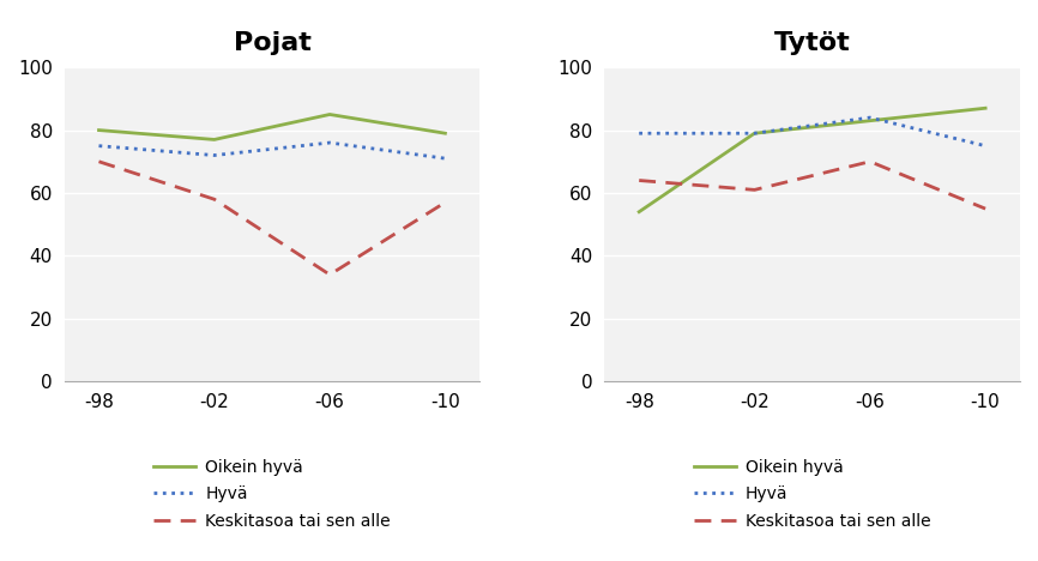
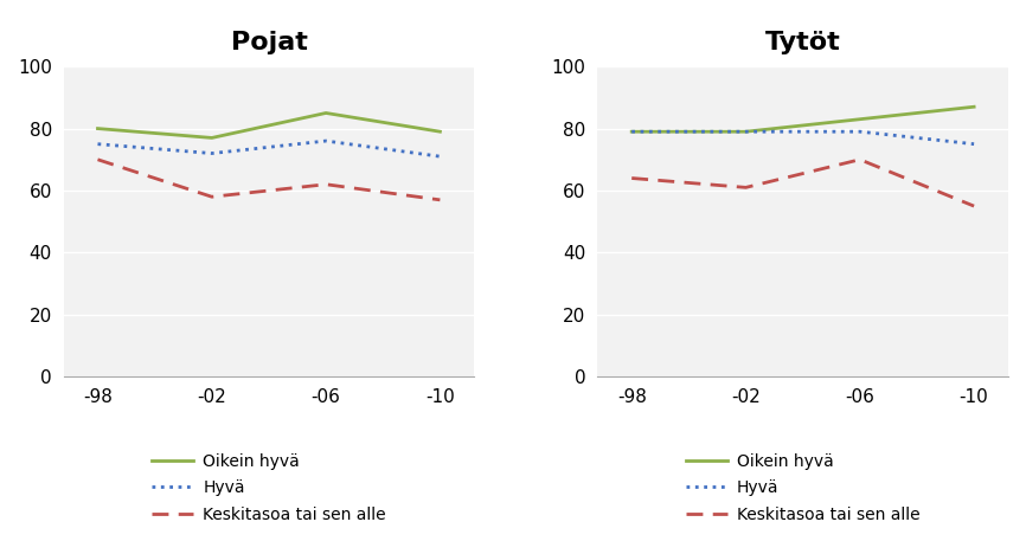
Pojat/Keskitasoa tai sen alle/-06: 34 -> 62
Tytöt/Oikein hyvä/-98: 54 -> 79
Tytöt/Hyvä/-06: 84 -> 79
